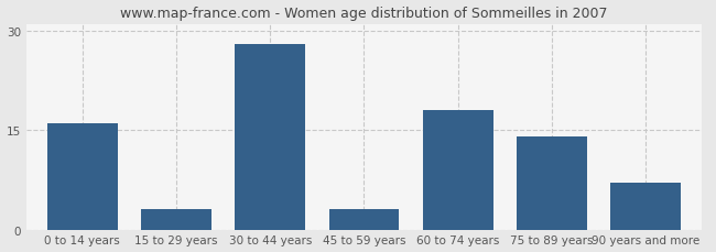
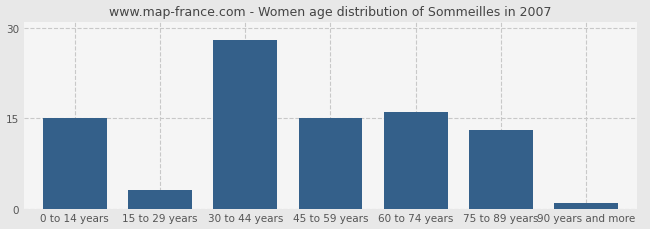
0 to 14 years: 16 -> 15
45 to 59 years: 3 -> 15
60 to 74 years: 18 -> 16
75 to 89 years: 14 -> 13
90 years and more: 7 -> 1
